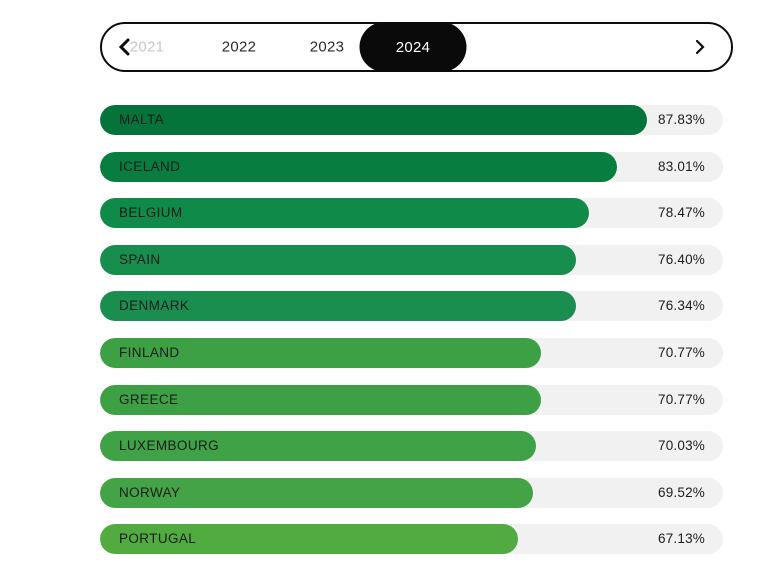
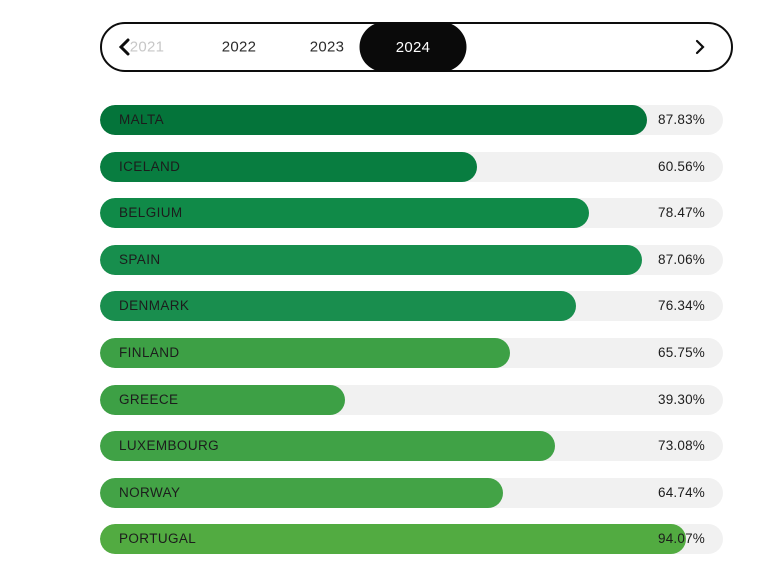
ICELAND: 83.01% -> 60.56%
SPAIN: 76.40% -> 87.06%
FINLAND: 70.77% -> 65.75%
GREECE: 70.77% -> 39.30%
LUXEMBOURG: 70.03% -> 73.08%
NORWAY: 69.52% -> 64.74%
PORTUGAL: 67.13% -> 94.07%
